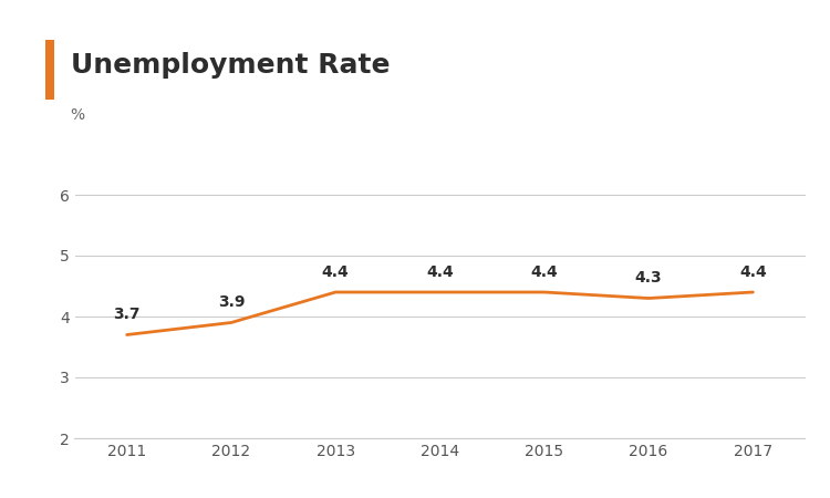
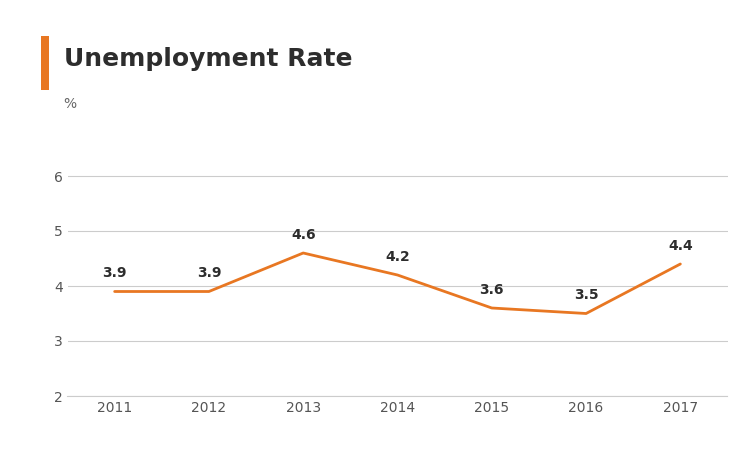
2011: 3.7 -> 3.9
2013: 4.4 -> 4.6
2014: 4.4 -> 4.2
2015: 4.4 -> 3.6
2016: 4.3 -> 3.5
